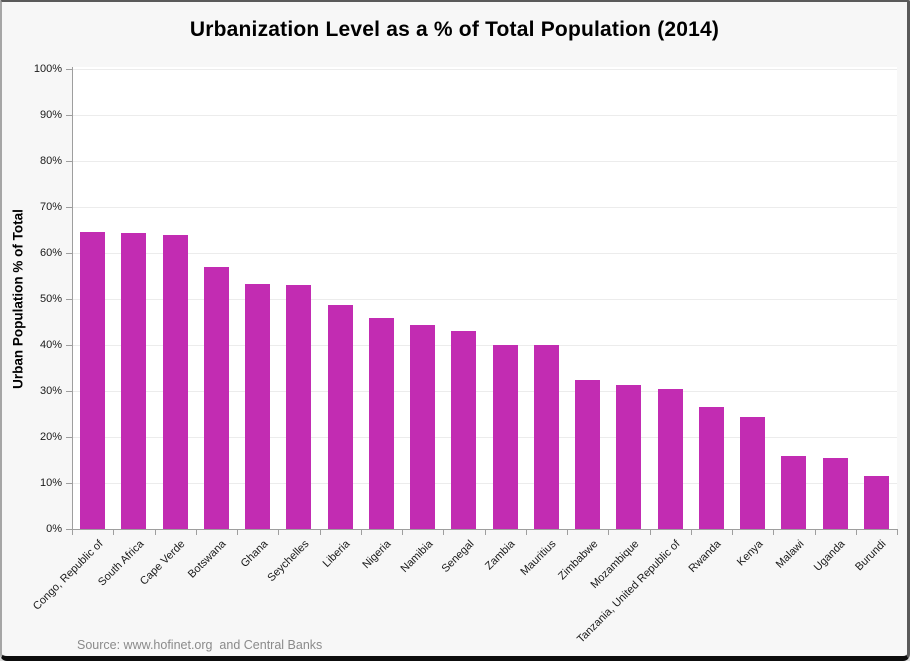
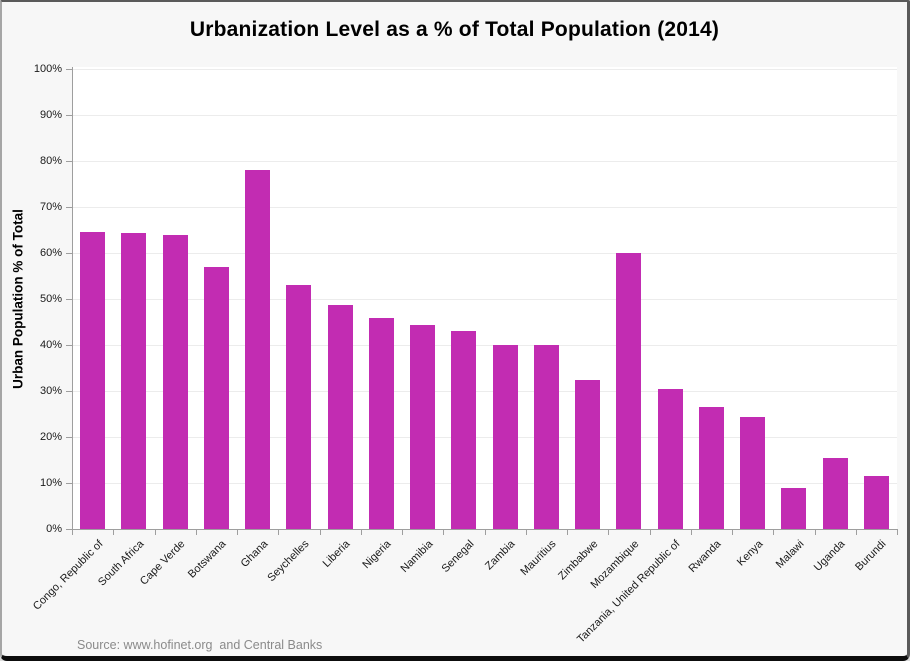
Ghana: 53% -> 78%
Mozambique: 31% -> 60%
Malawi: 16% -> 9%
